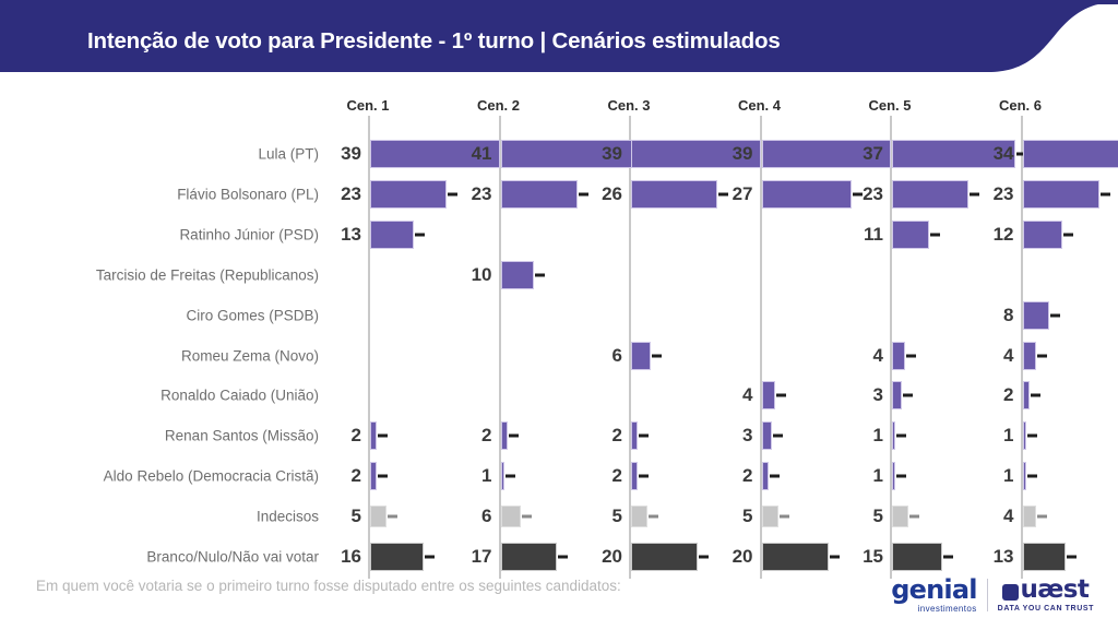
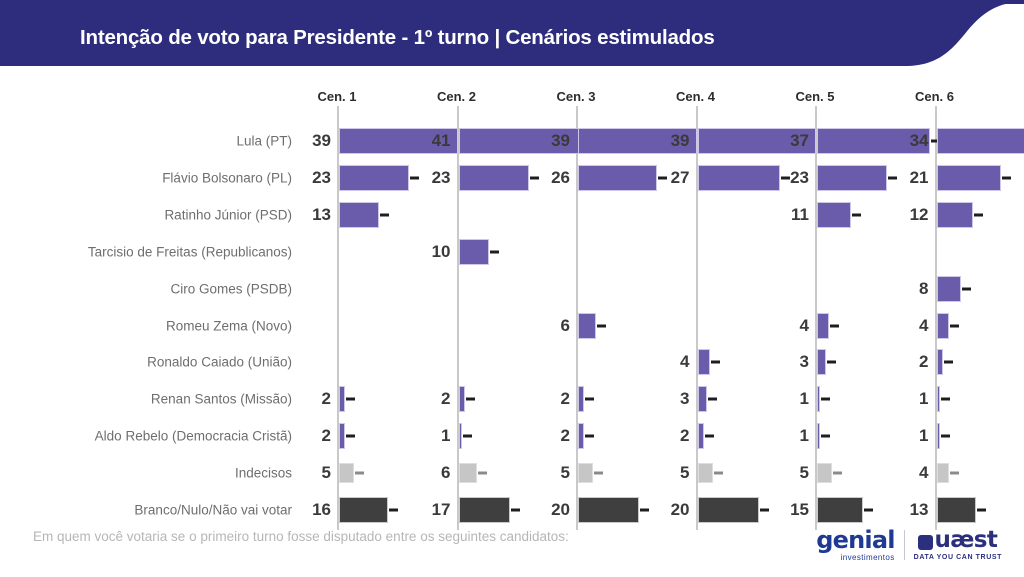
Cen. 6/Flávio Bolsonaro (PL): 23 -> 21
